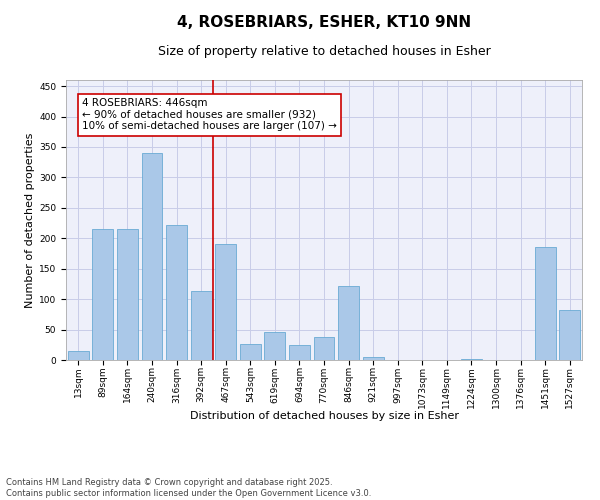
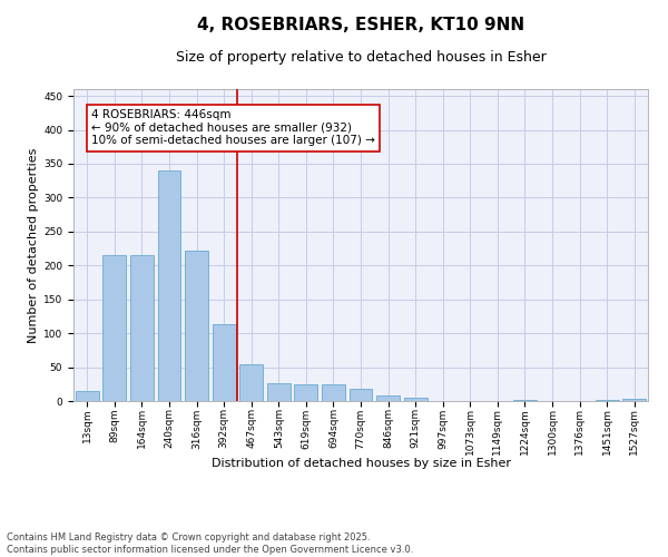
467sqm: 190 -> 55
619sqm: 46 -> 25
770sqm: 38 -> 18
846sqm: 122 -> 8
1451sqm: 186 -> 2
1527sqm: 82 -> 3
